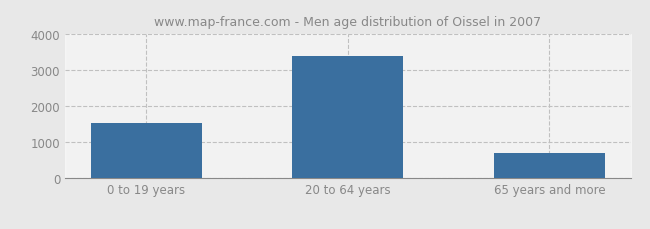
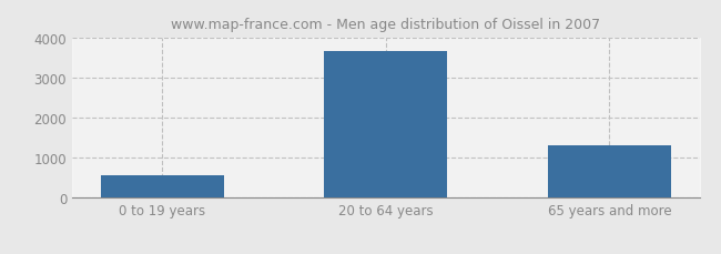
0 to 19 years: 1530 -> 550
20 to 64 years: 3370 -> 3650
65 years and more: 700 -> 1300
